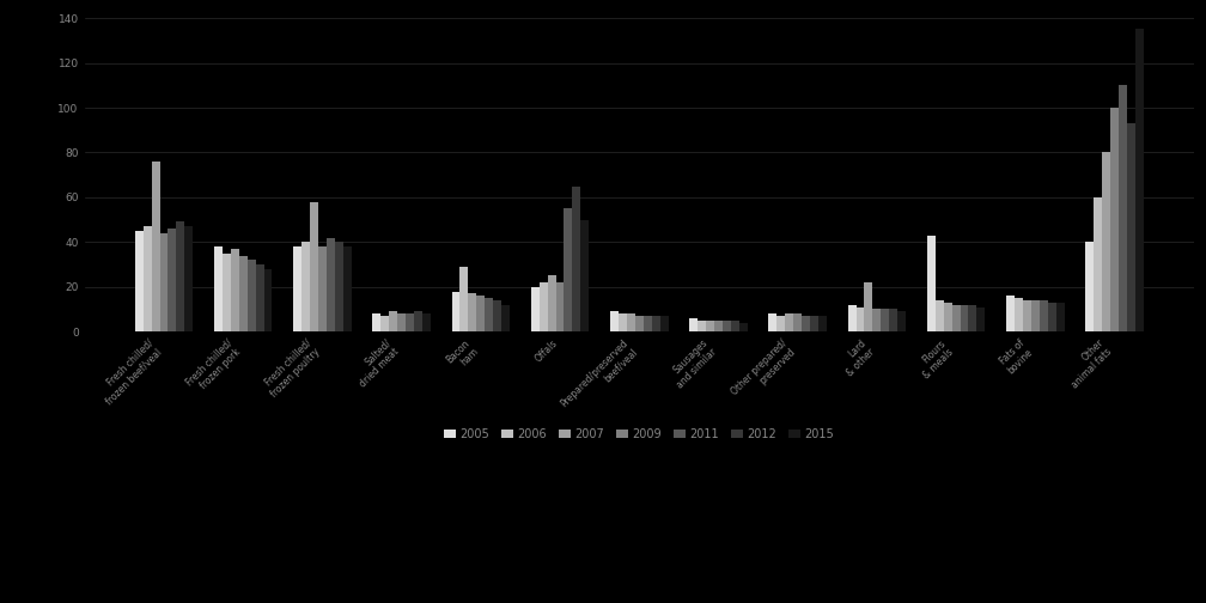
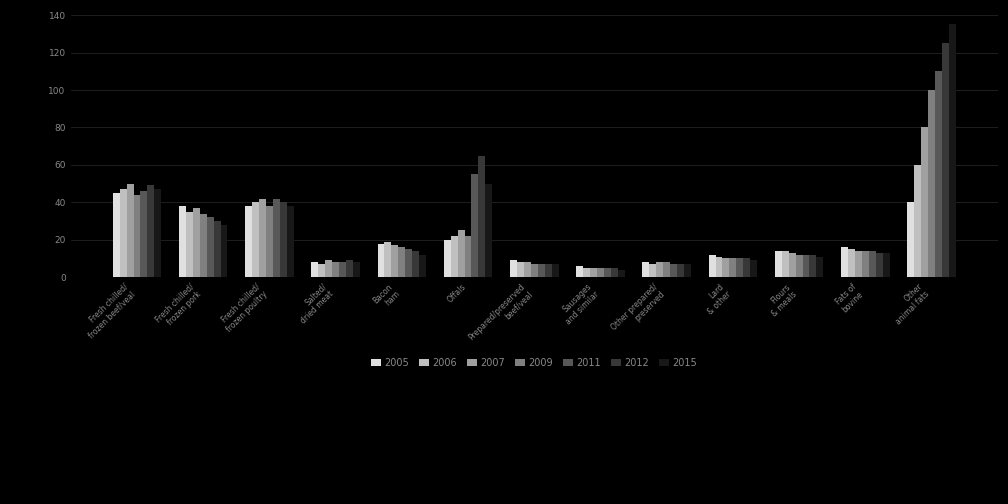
2007/Fresh chilled/ frozen beef/veal: 76 -> 50
2007/Fresh chilled/ frozen poultry: 58 -> 42
2006/Bacon ham: 29 -> 19
2007/Lard & other: 22 -> 10
2005/Flours & meals: 43 -> 14
2012/Other animal fats: 93 -> 125
